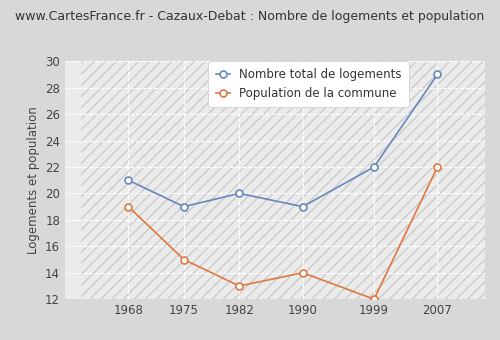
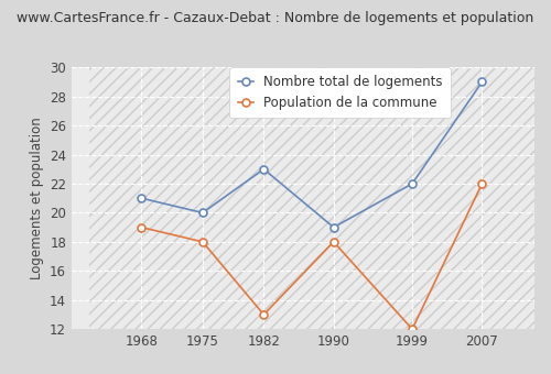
Nombre total de logements/1975: 19 -> 20
Population de la commune/1975: 15 -> 18
Nombre total de logements/1982: 20 -> 23
Population de la commune/1990: 14 -> 18
